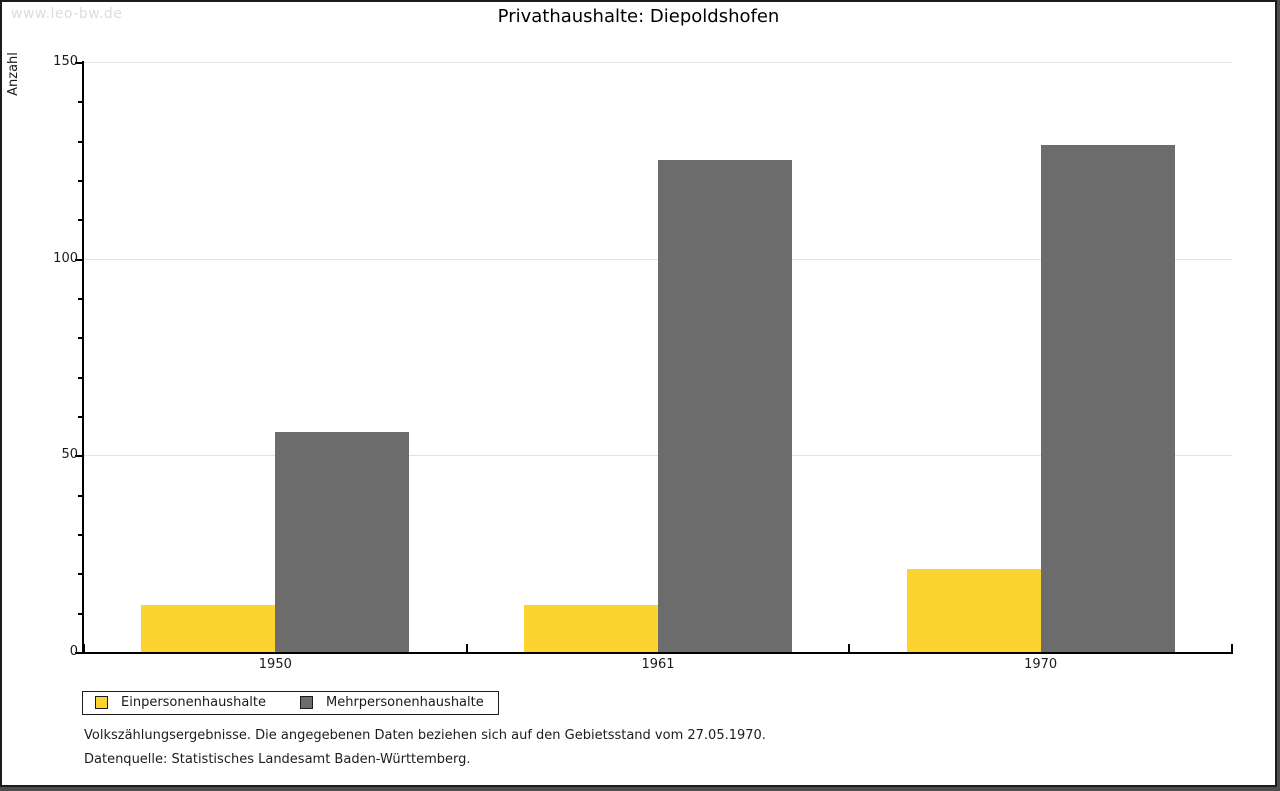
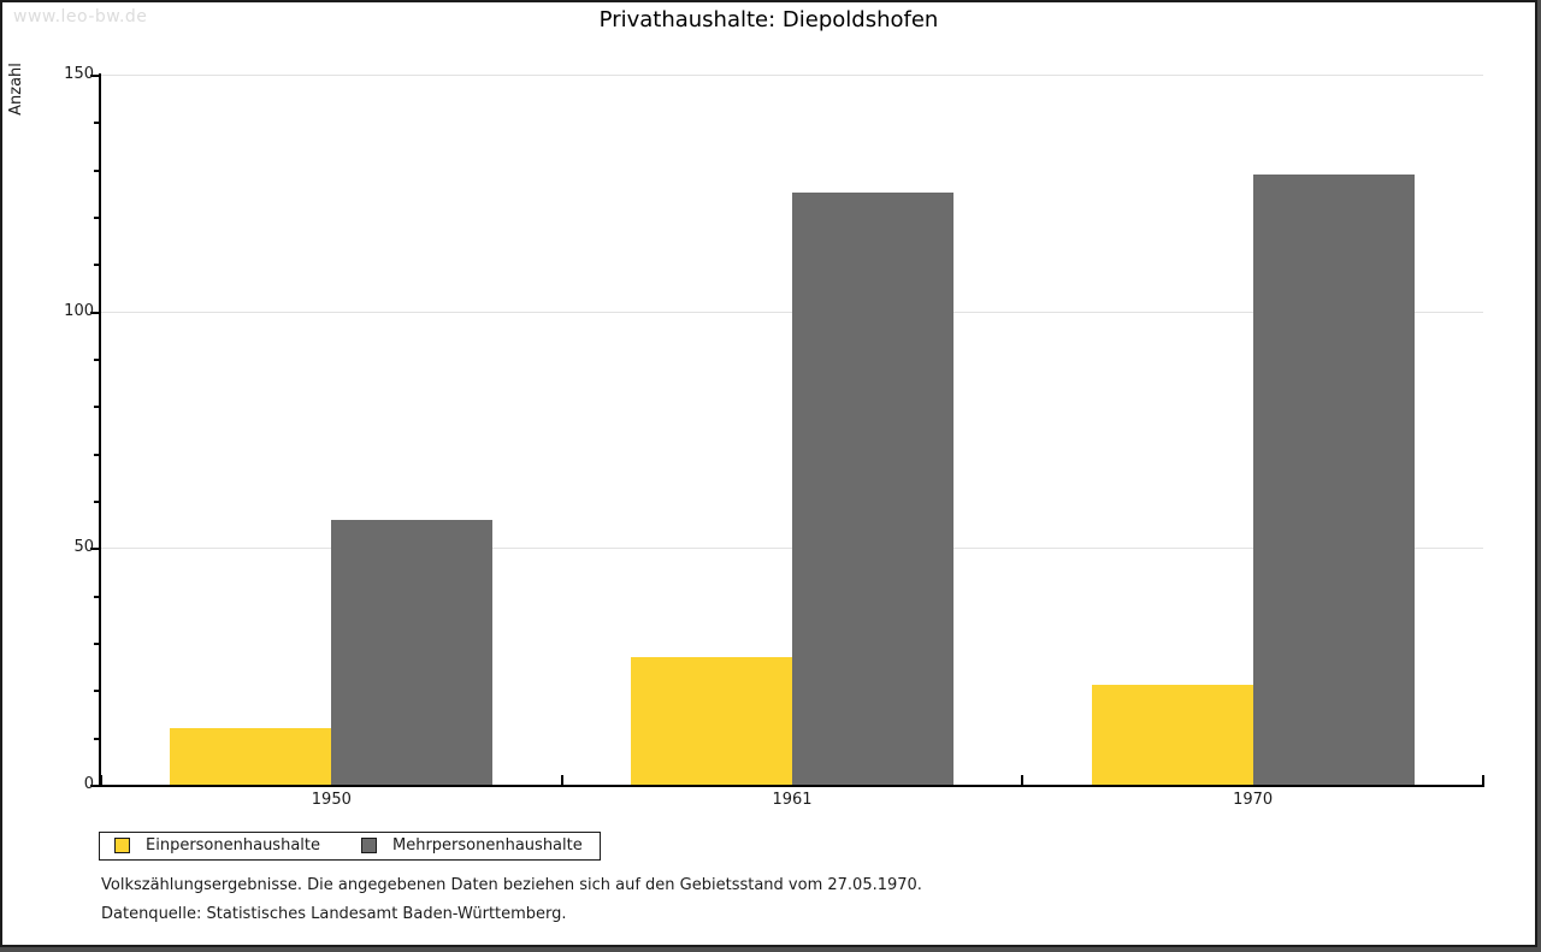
Einpersonenhaushalte/1961: 12 -> 27
